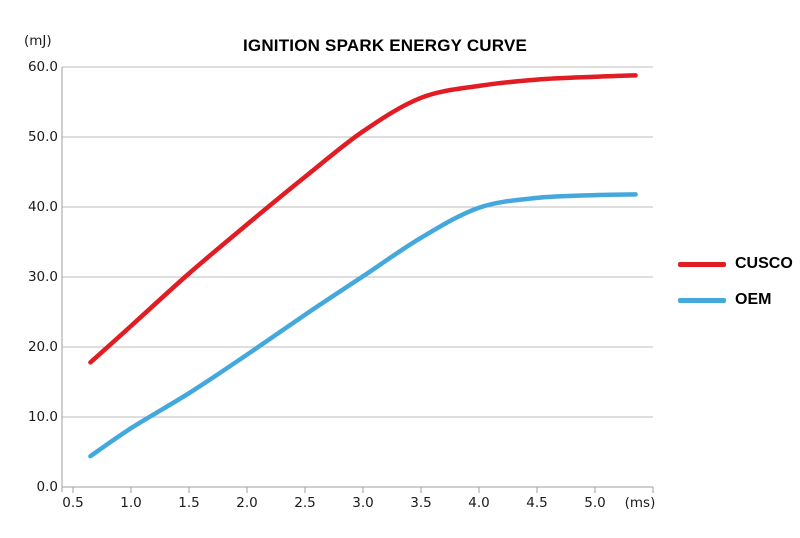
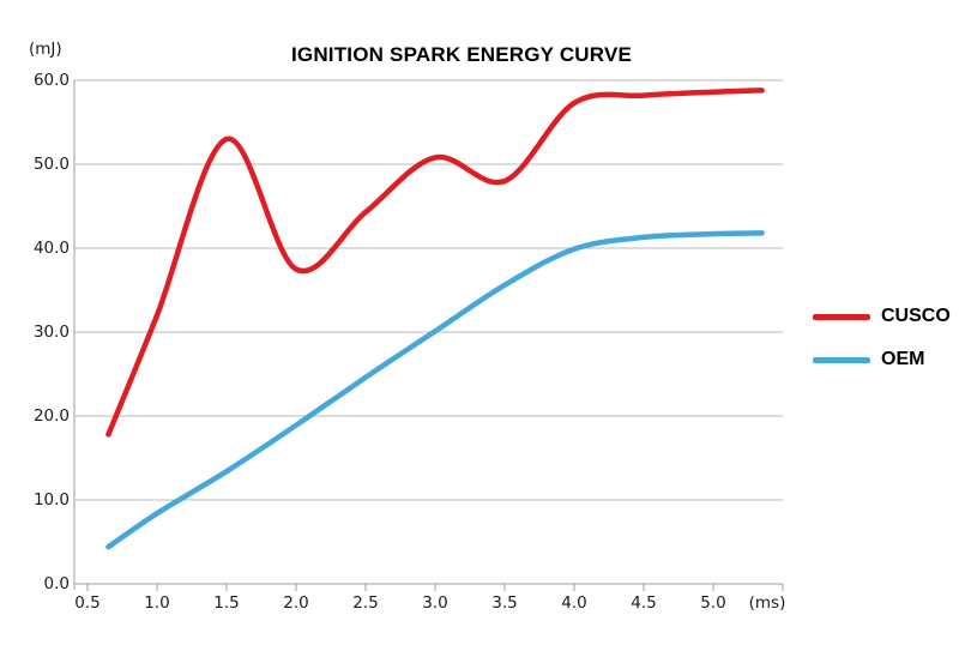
CUSCO/1.0: 23 -> 32
CUSCO/1.5: 30 -> 53
CUSCO/3.5: 56 -> 48
